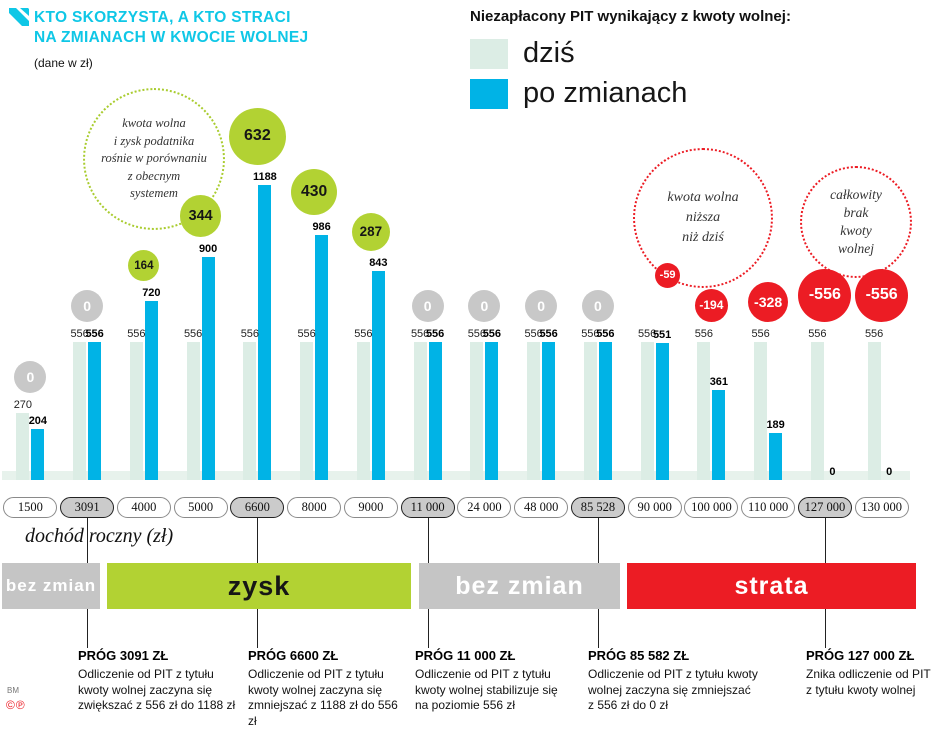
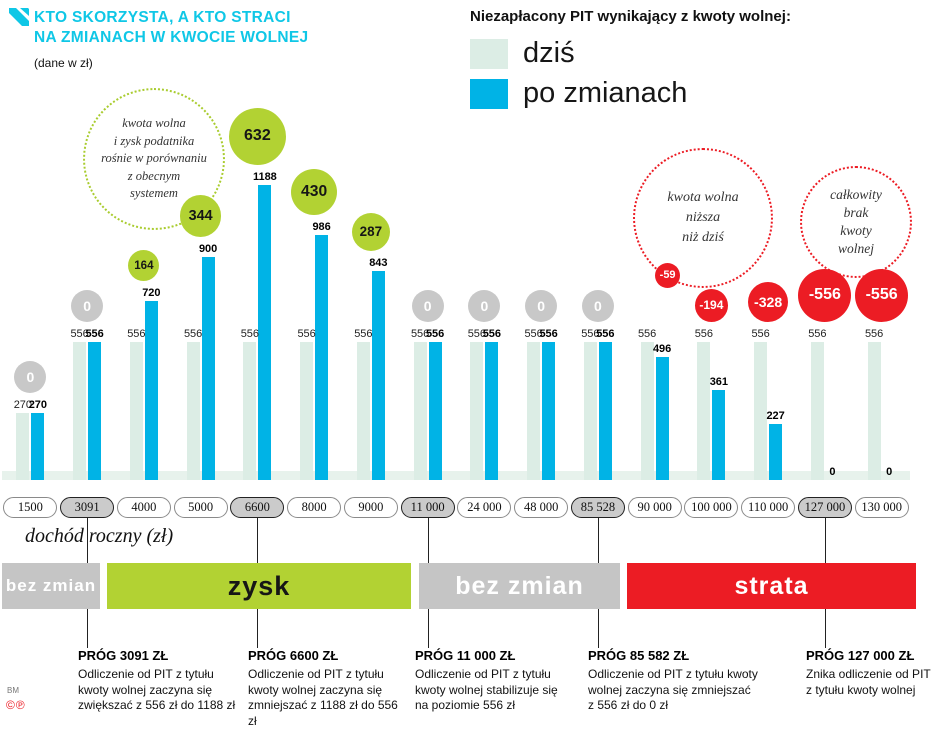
po zmianach/1500: 204 -> 270
po zmianach/90 000: 551 -> 496
po zmianach/110 000: 189 -> 227
